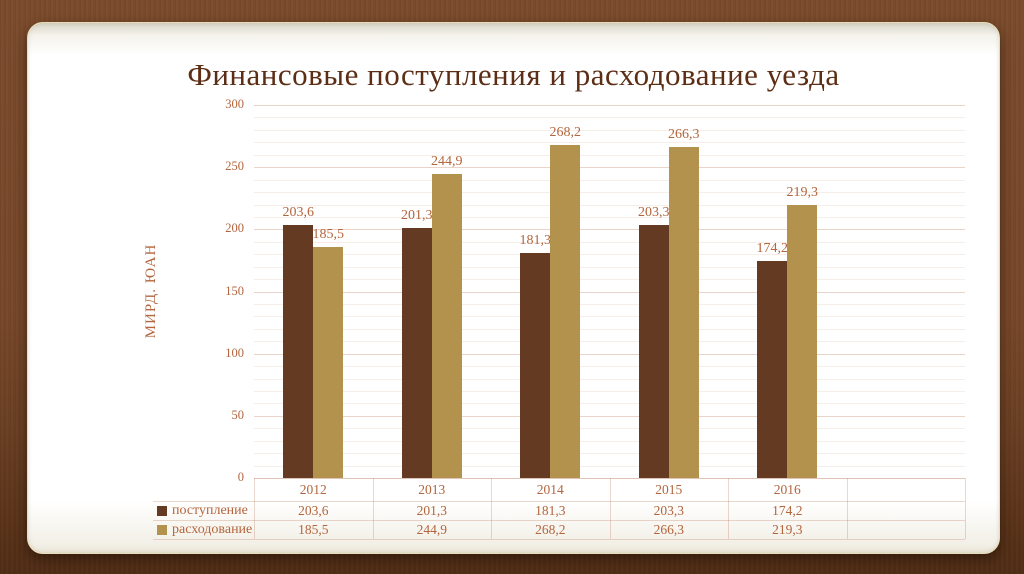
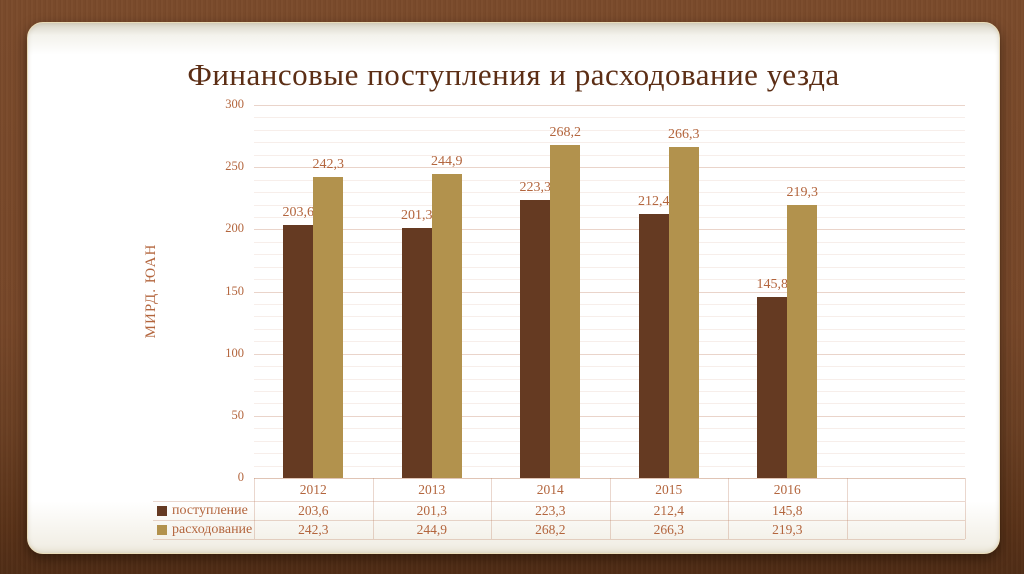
расходование/2012: 185,5 -> 242,3
поступление/2014: 181,3 -> 223,3
поступление/2015: 203,3 -> 212,4
поступление/2016: 174,2 -> 145,8
